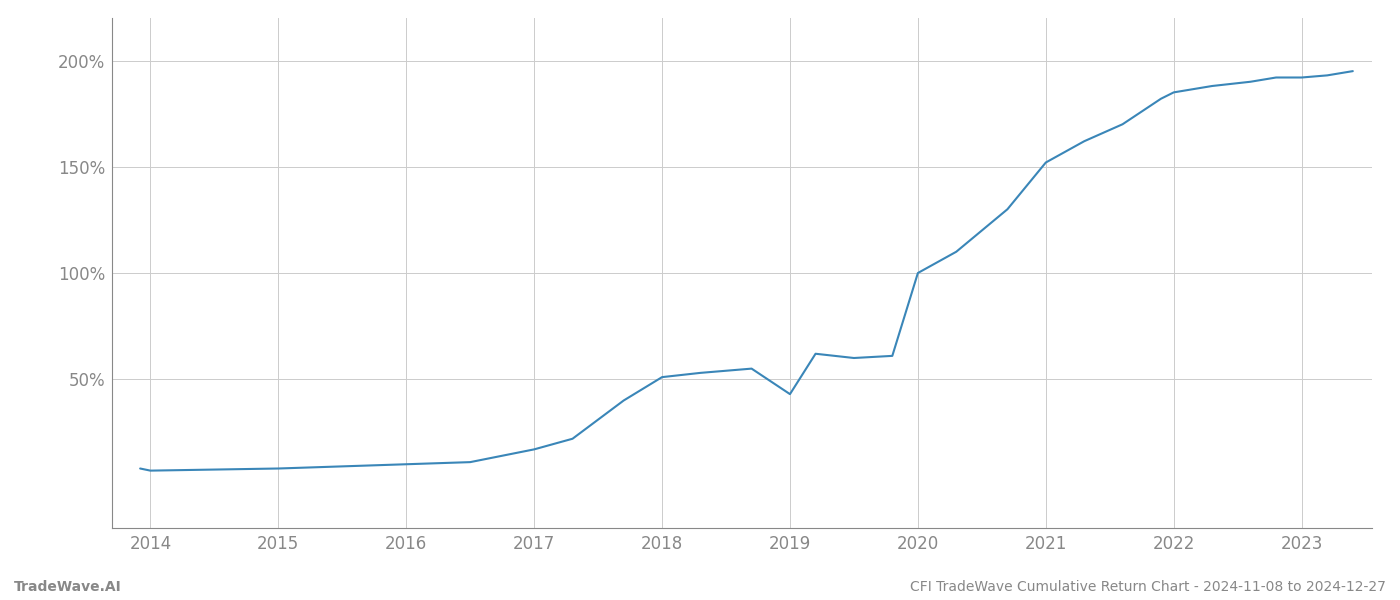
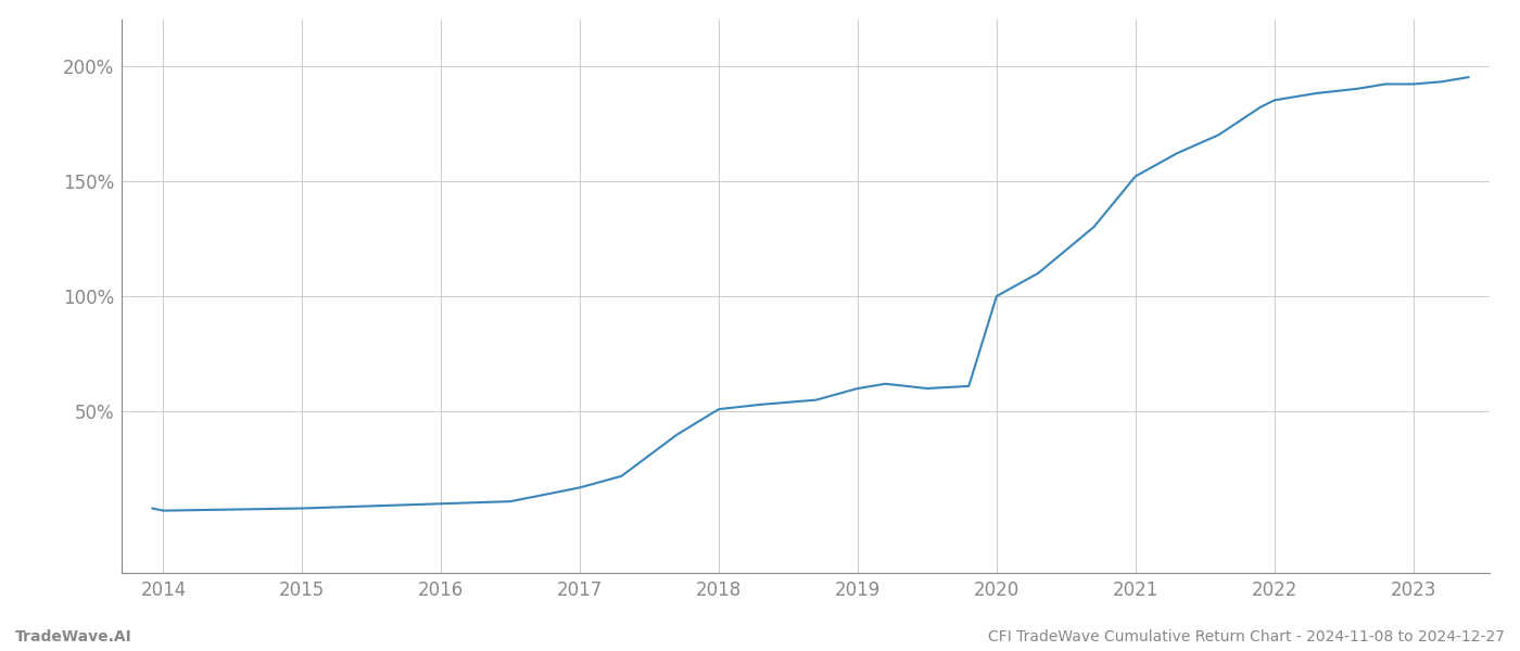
2019: 43.0% -> 60.0%
